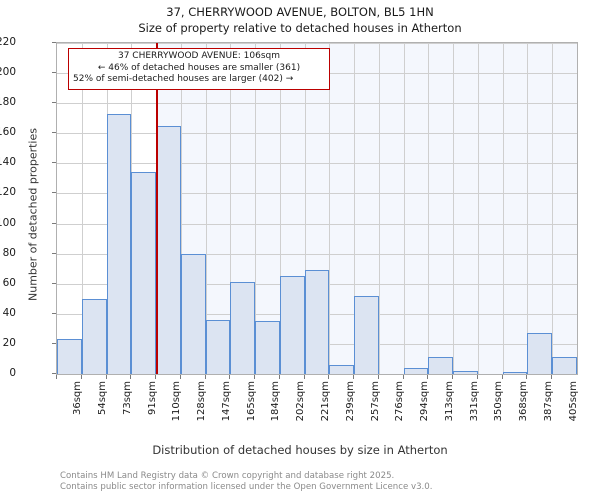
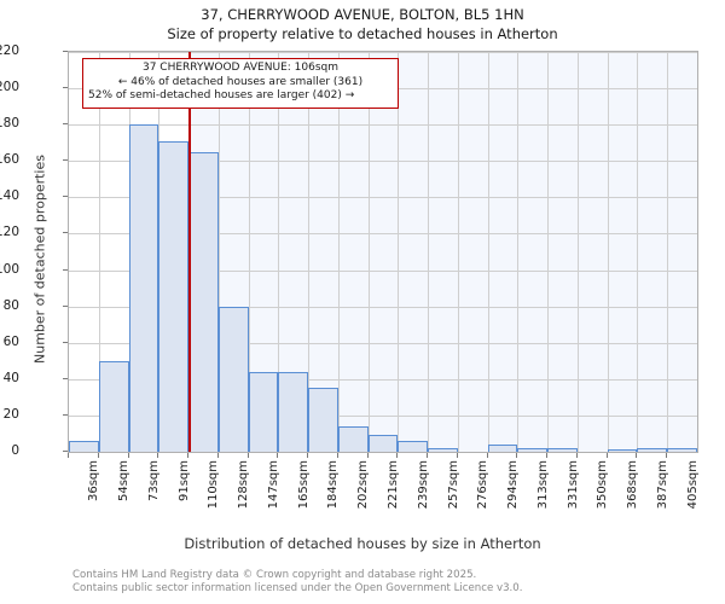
36sqm: 23 -> 6
73sqm: 173 -> 180
91sqm: 134 -> 171
147sqm: 36 -> 44
165sqm: 61 -> 44
202sqm: 65 -> 14
221sqm: 69 -> 9
257sqm: 52 -> 2
313sqm: 11 -> 2
387sqm: 27 -> 2
405sqm: 11 -> 2
